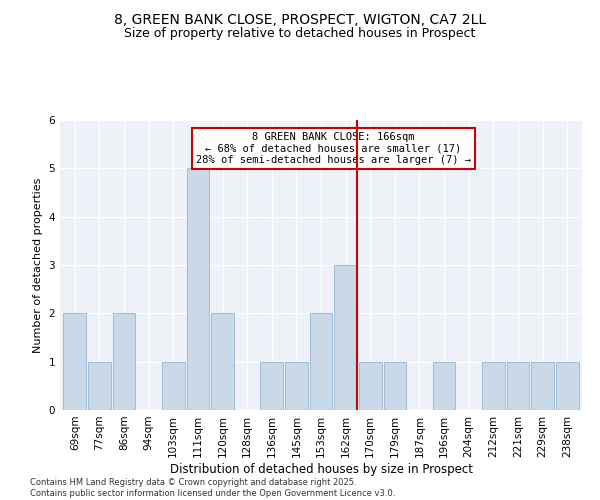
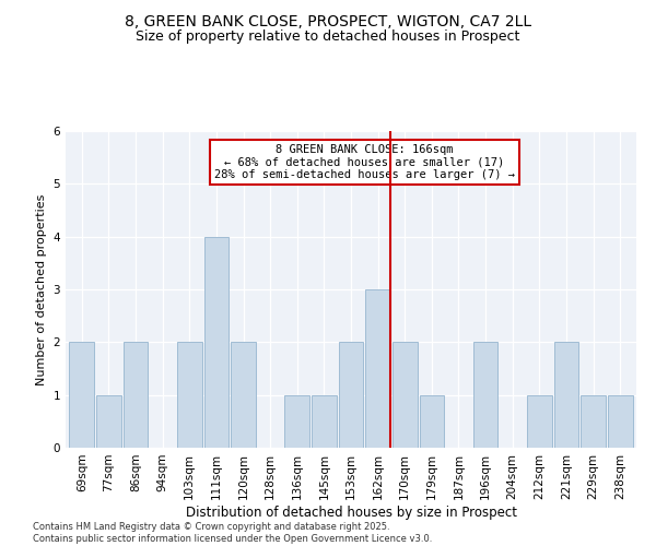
103sqm: 1 -> 2
111sqm: 5 -> 4
170sqm: 1 -> 2
196sqm: 1 -> 2
221sqm: 1 -> 2
